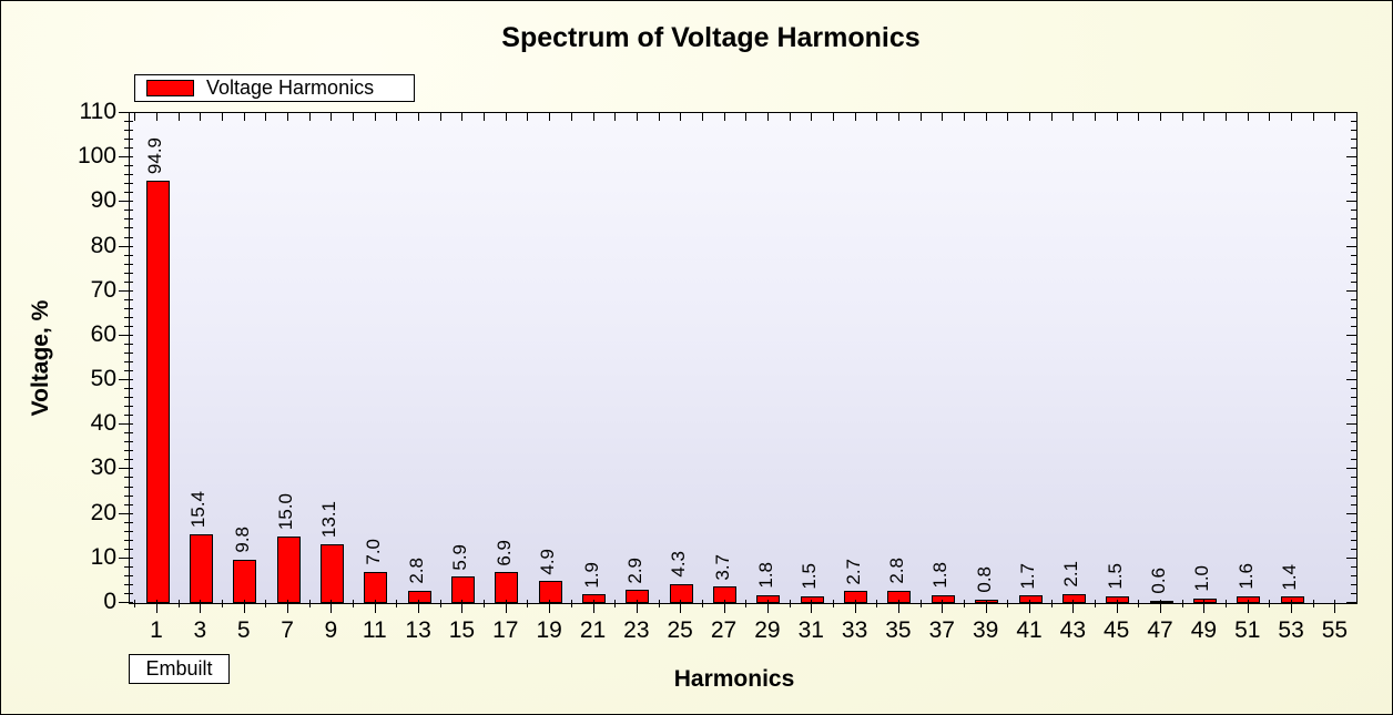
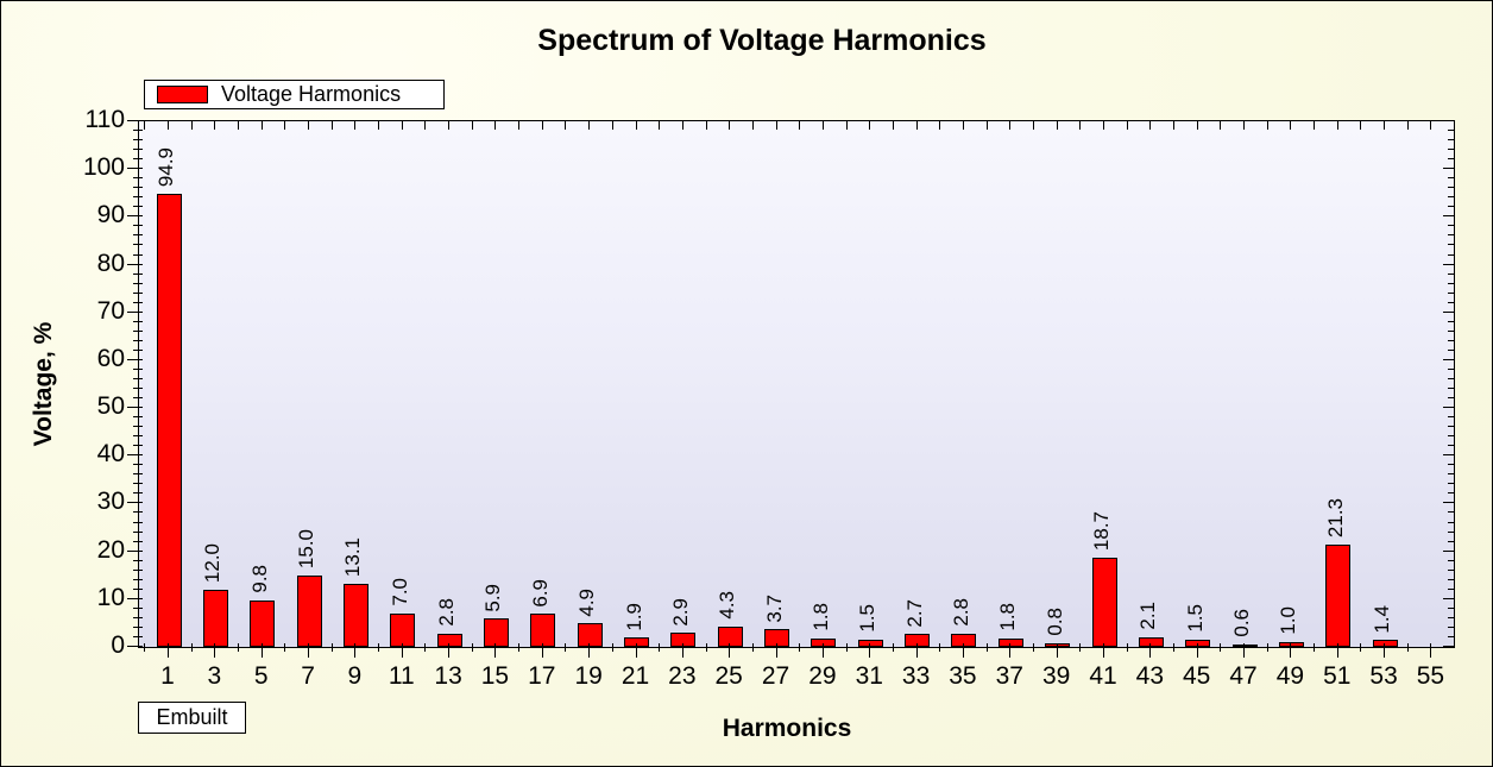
3: 15.4 -> 12.0
41: 1.7 -> 18.7
51: 1.6 -> 21.3
